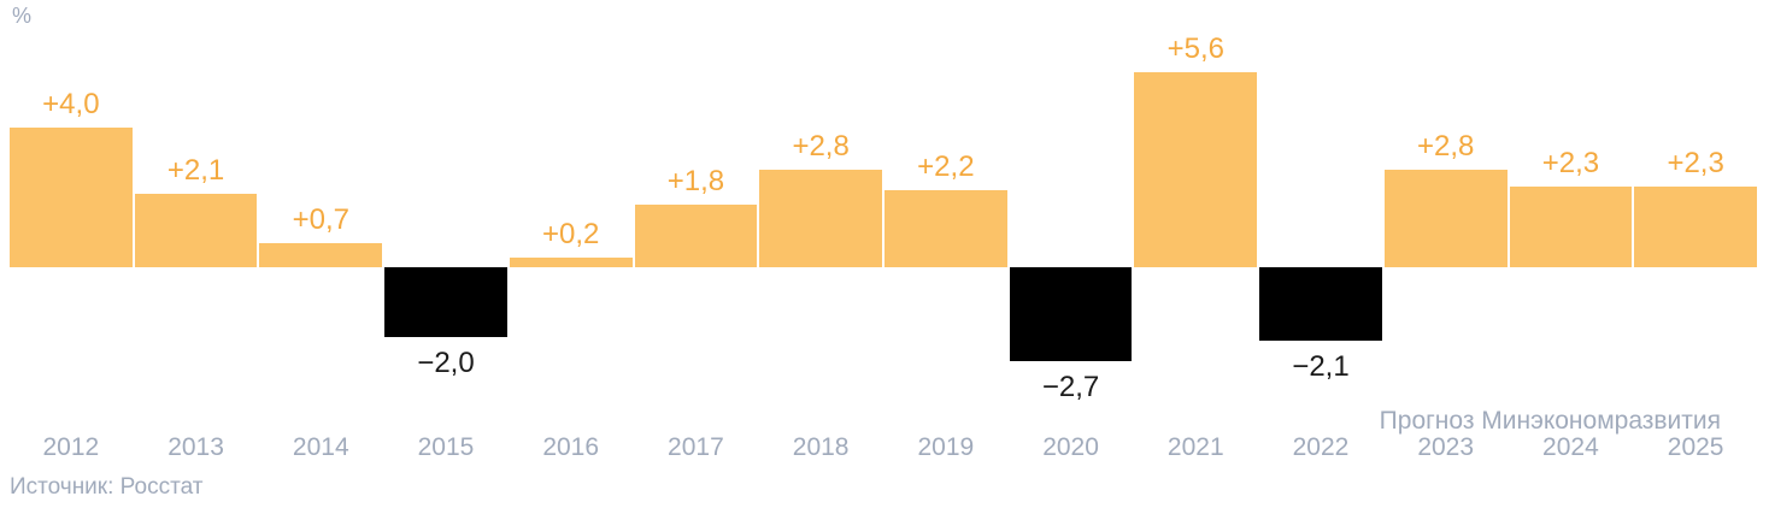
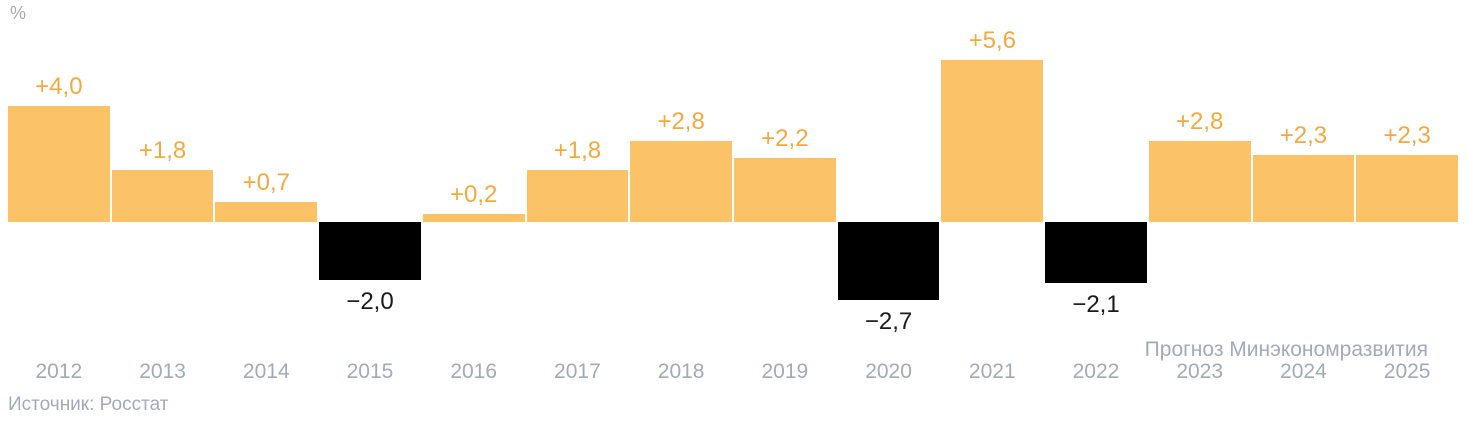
2013: +2,1 -> +1,8
